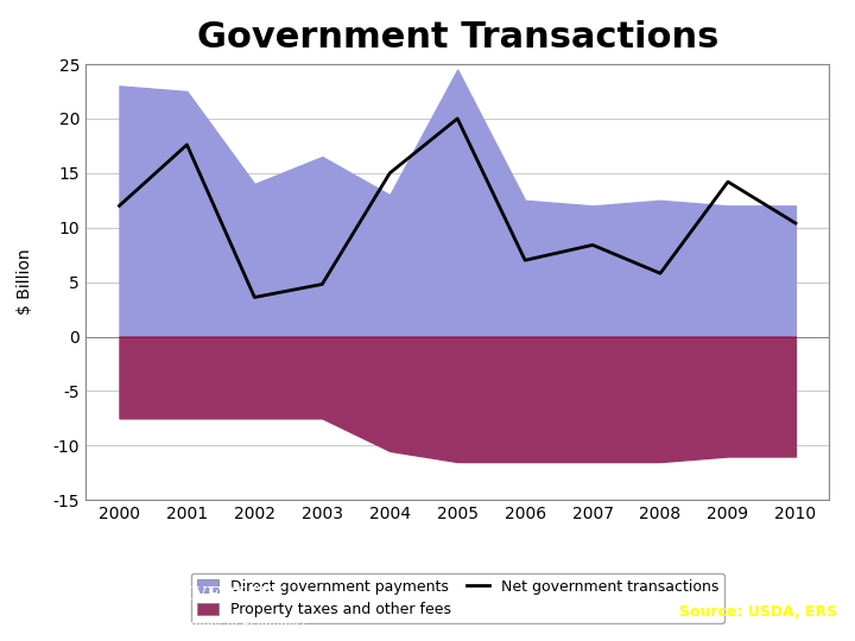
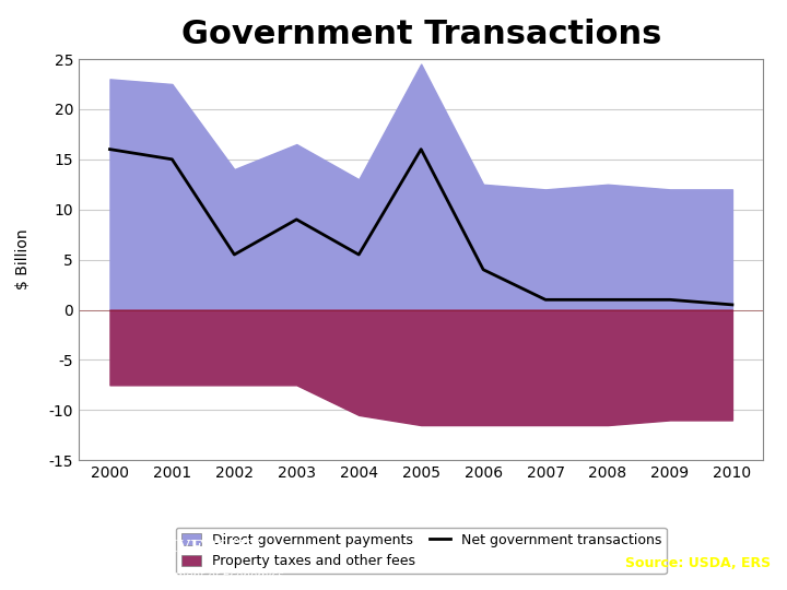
Net government transactions/2000: 12.0 -> 16.0
Net government transactions/2001: 17.6 -> 15.0
Net government transactions/2002: 3.6 -> 5.5
Net government transactions/2003: 4.8 -> 9.0
Net government transactions/2004: 15.0 -> 5.5
Net government transactions/2005: 20.0 -> 16.0
Net government transactions/2006: 7.0 -> 4.0
Net government transactions/2007: 8.4 -> 1.0
Net government transactions/2008: 5.8 -> 1.0
Net government transactions/2009: 14.2 -> 1.0
Net government transactions/2010: 10.4 -> 0.5
